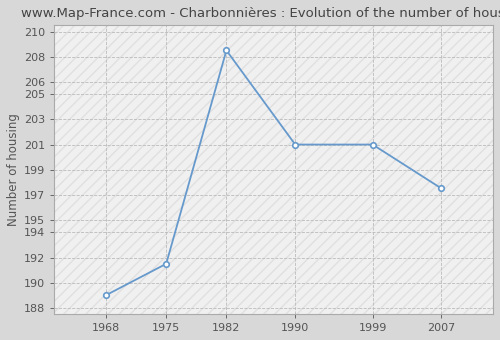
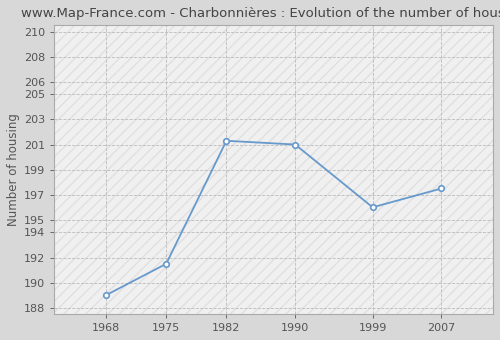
1982: 208.5 -> 201.3
1999: 201.0 -> 196.0
